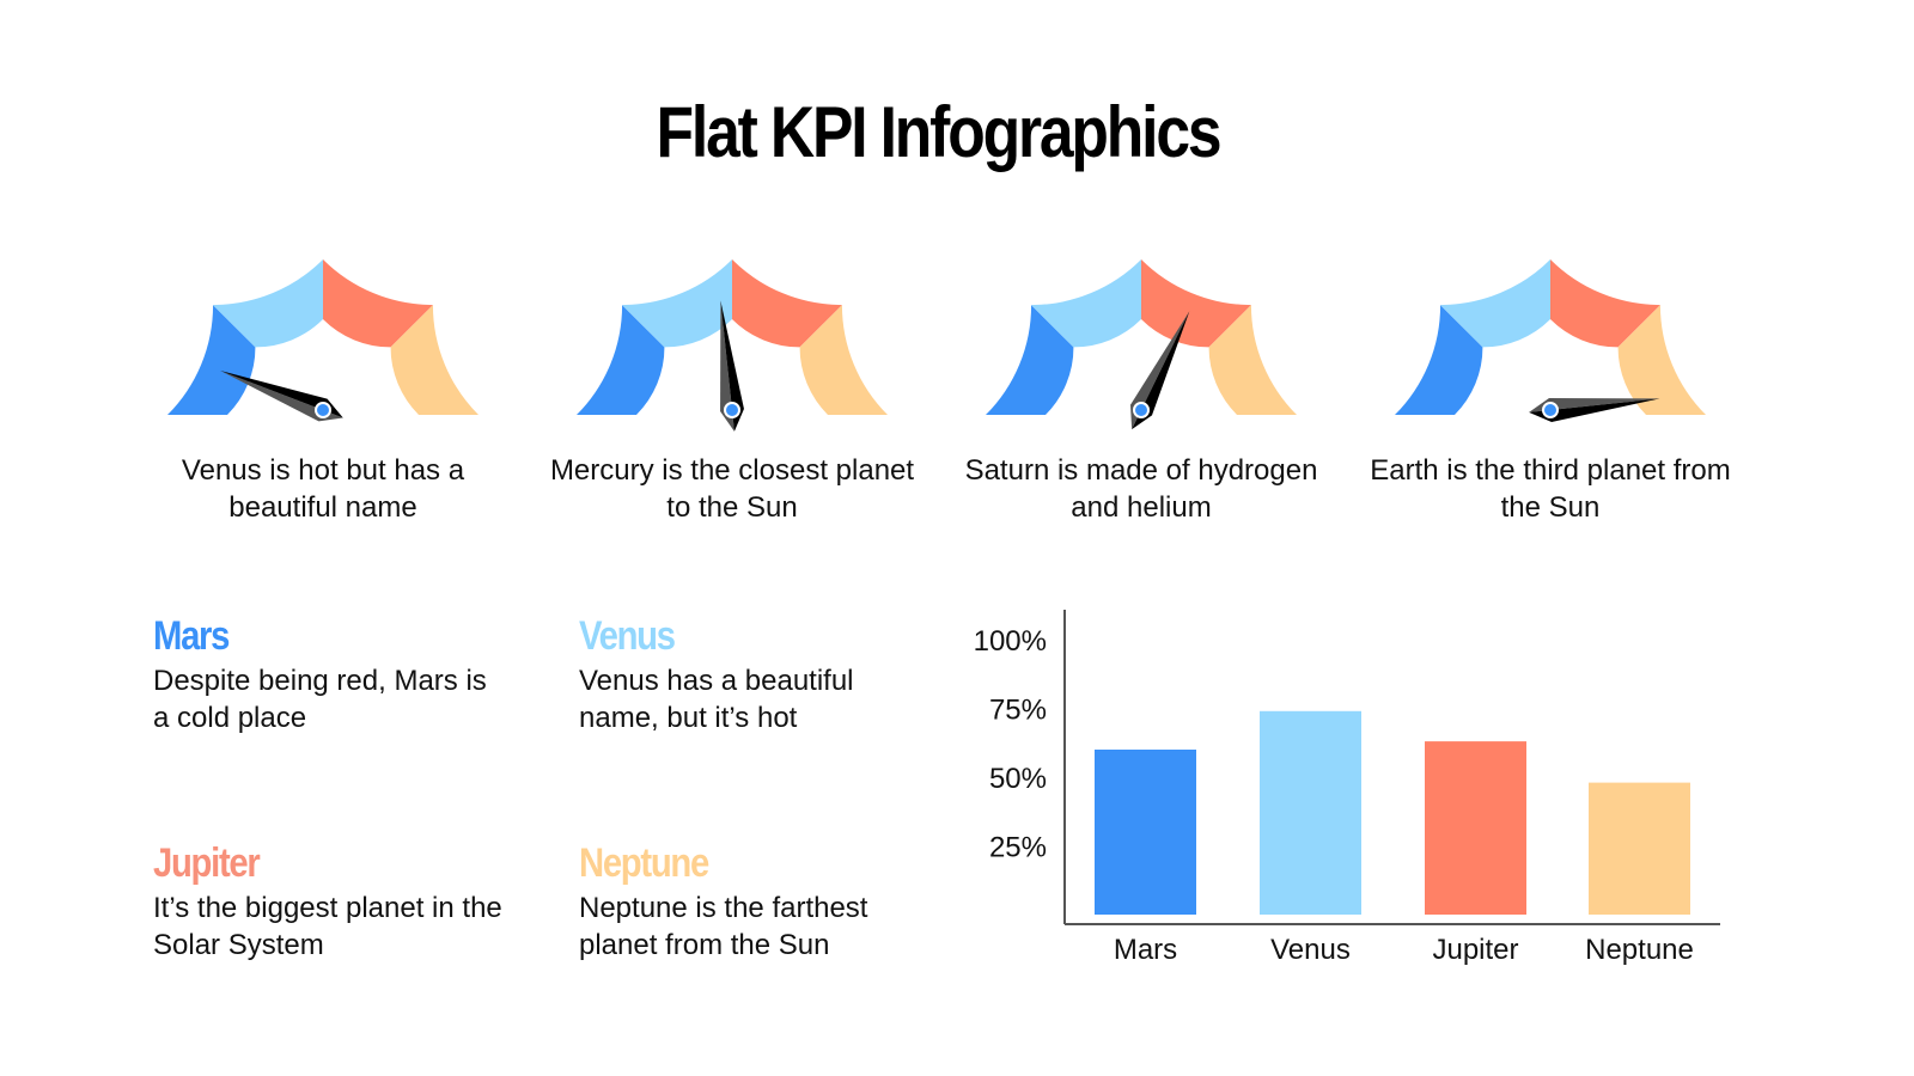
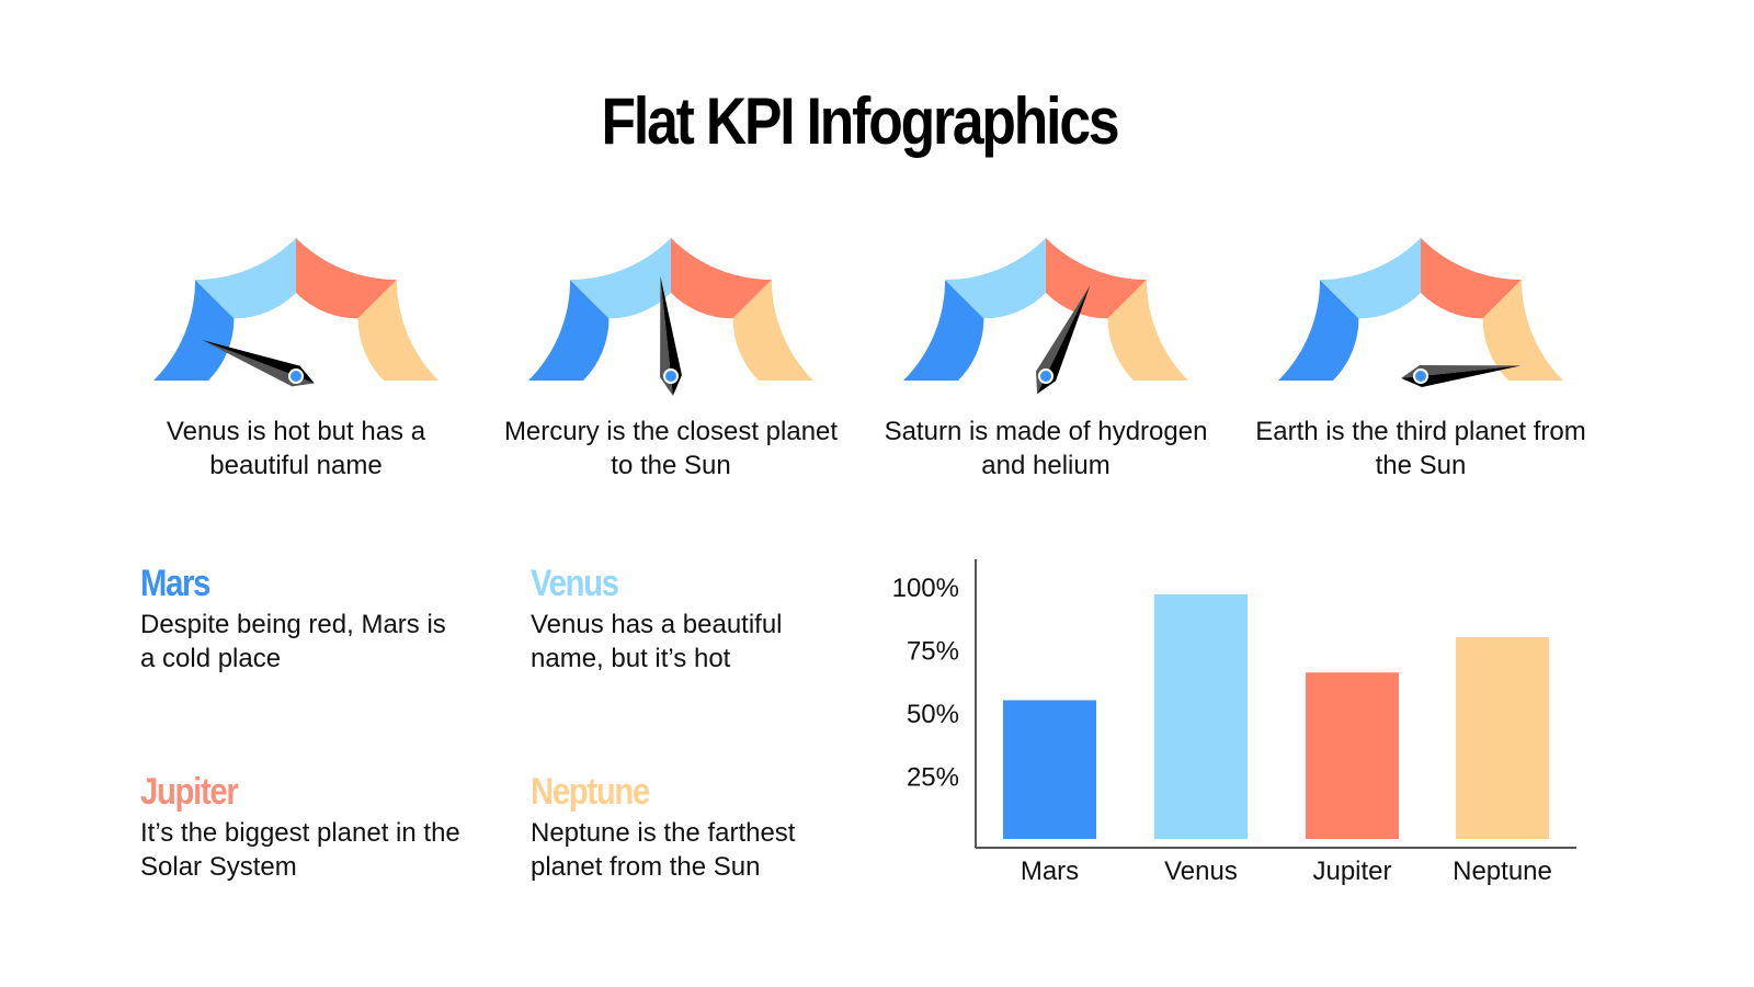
Mars: 60% -> 55%
Venus: 74% -> 97%
Jupiter: 63% -> 66%
Neptune: 48% -> 80%
